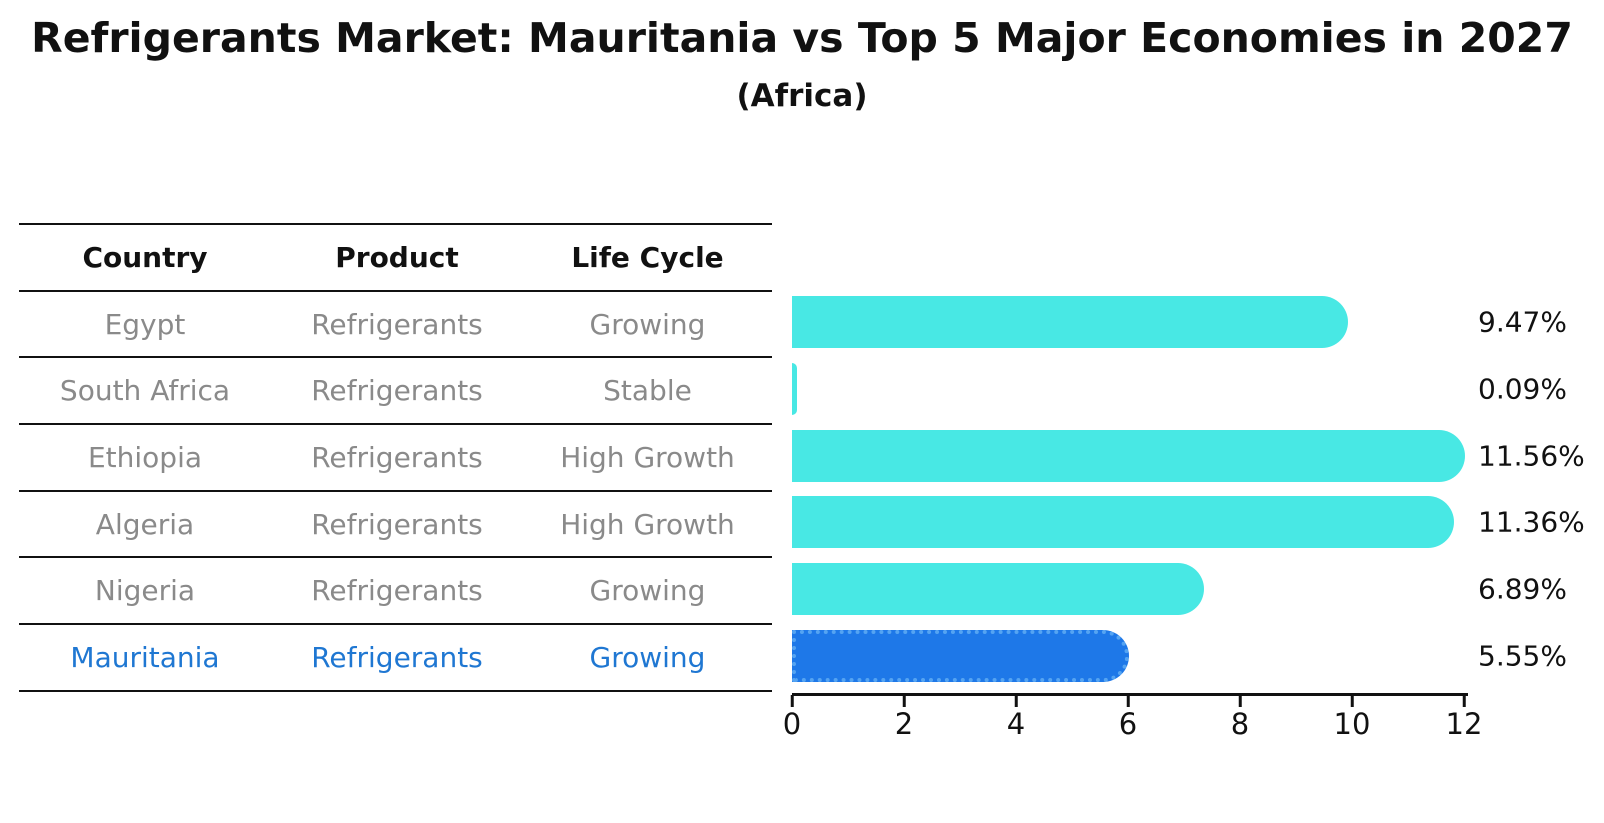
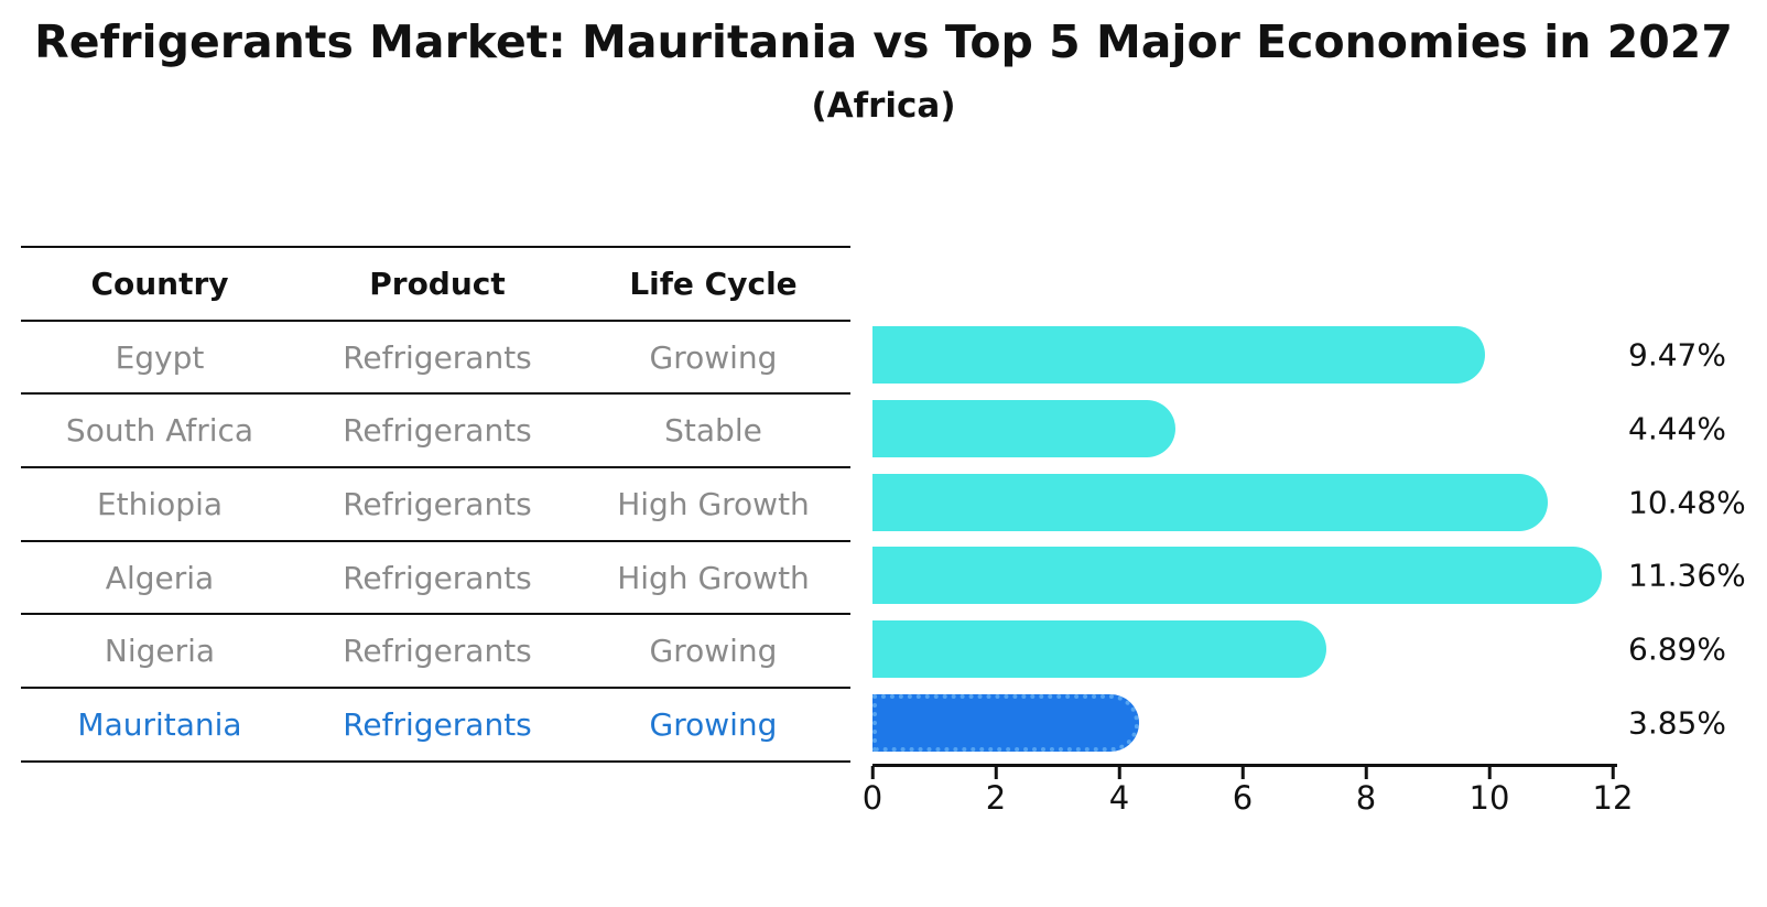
South Africa: 0.09% -> 4.44%
Ethiopia: 11.56% -> 10.48%
Mauritania: 5.55% -> 3.85%
